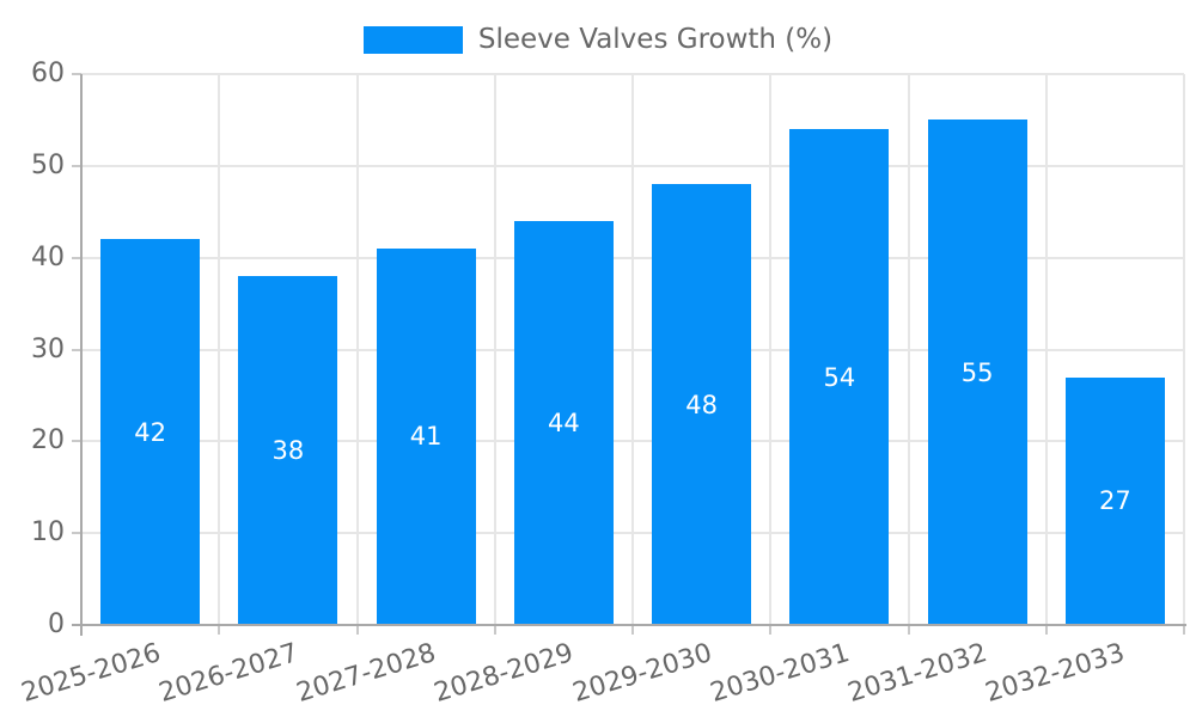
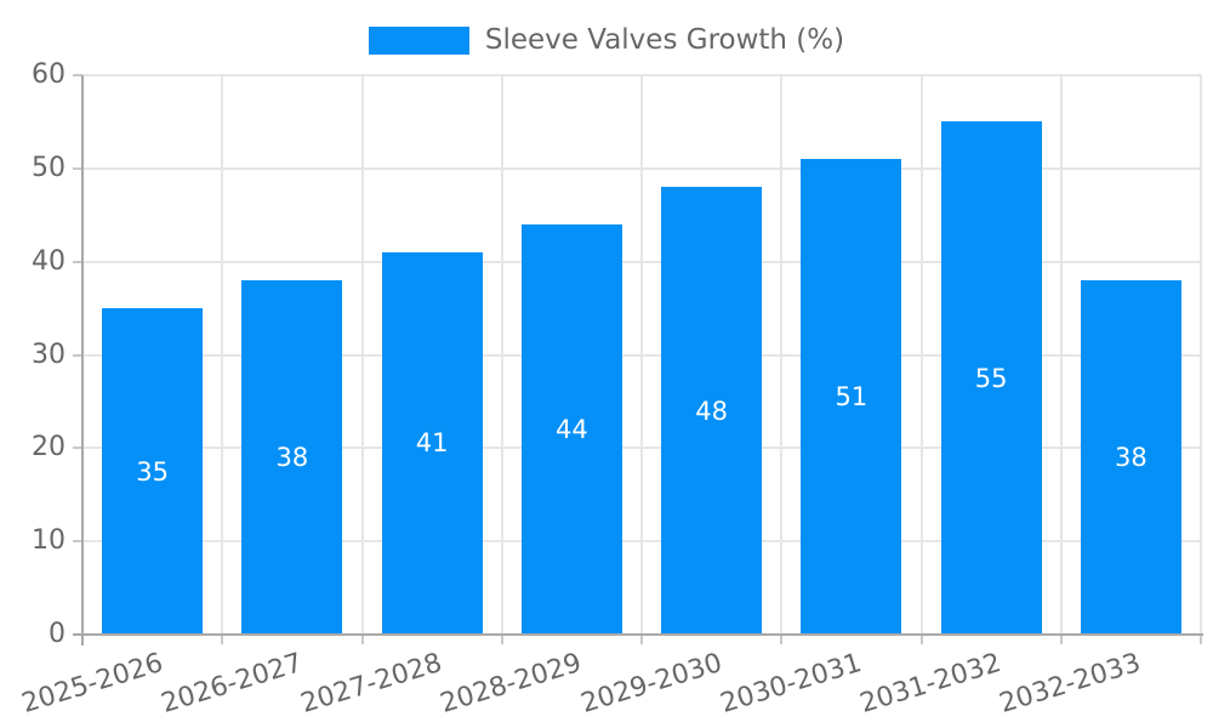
2025-2026: 42 -> 35
2030-2031: 54 -> 51
2032-2033: 27 -> 38
